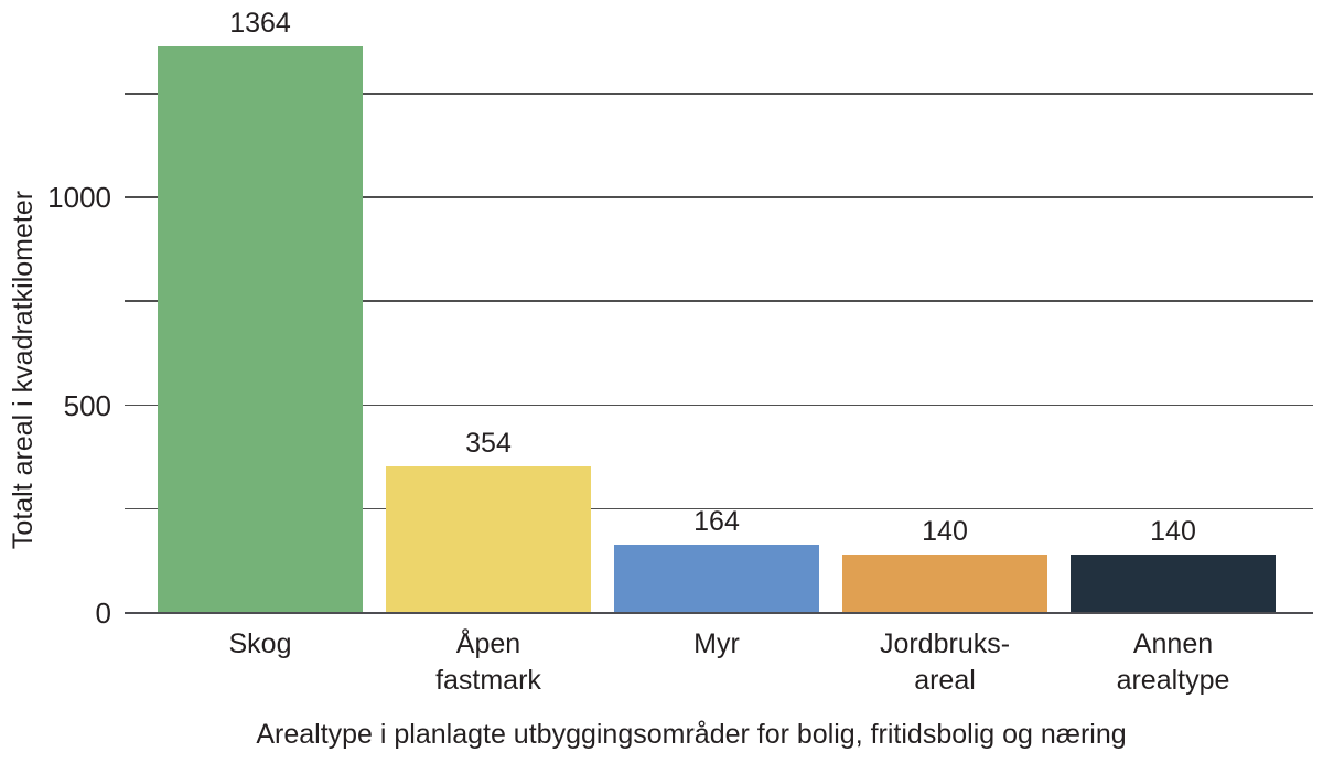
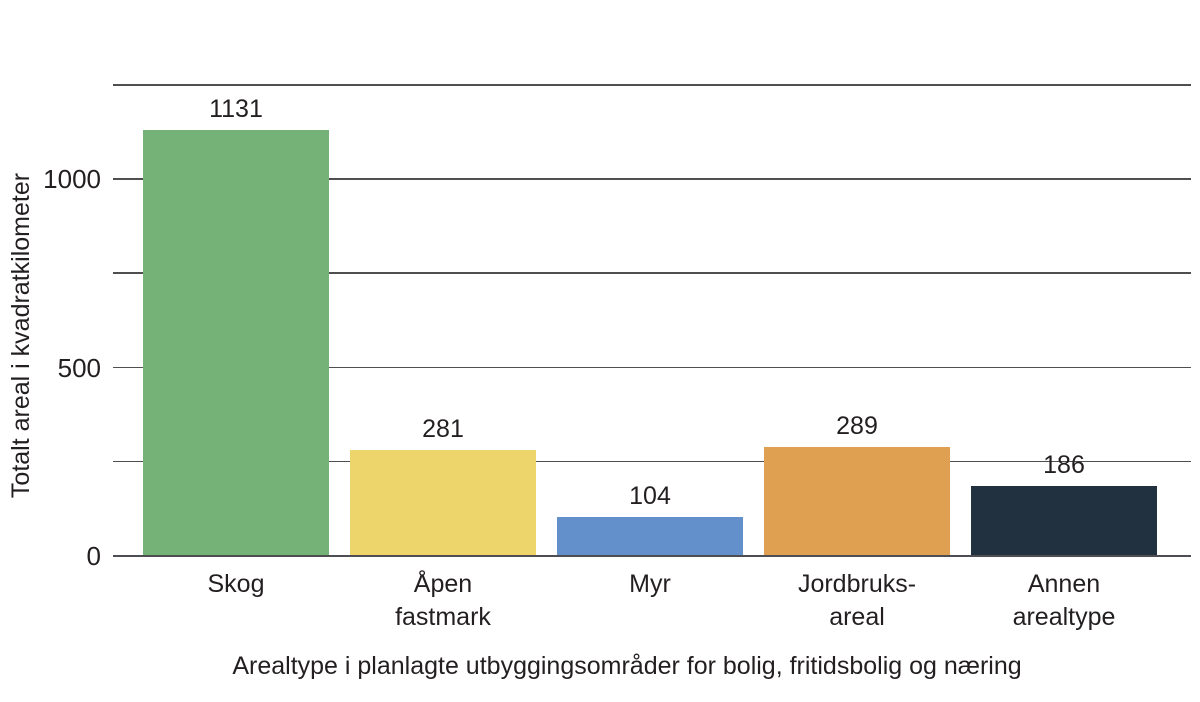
Skog: 1364 -> 1131
Åpen fastmark: 354 -> 281
Myr: 164 -> 104
Jordbruks- areal: 140 -> 289
Annen arealtype: 140 -> 186
